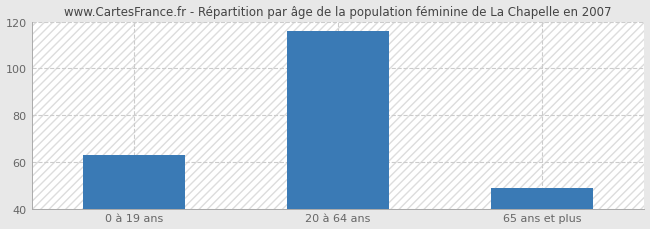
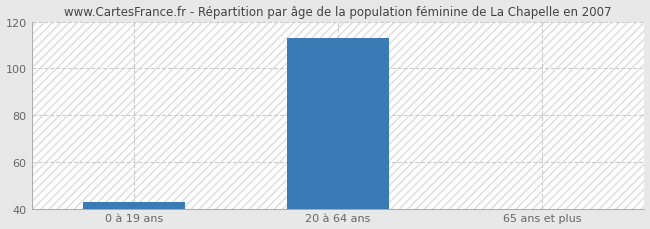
0 à 19 ans: 63 -> 43
20 à 64 ans: 116 -> 113
65 ans et plus: 49 -> 40
